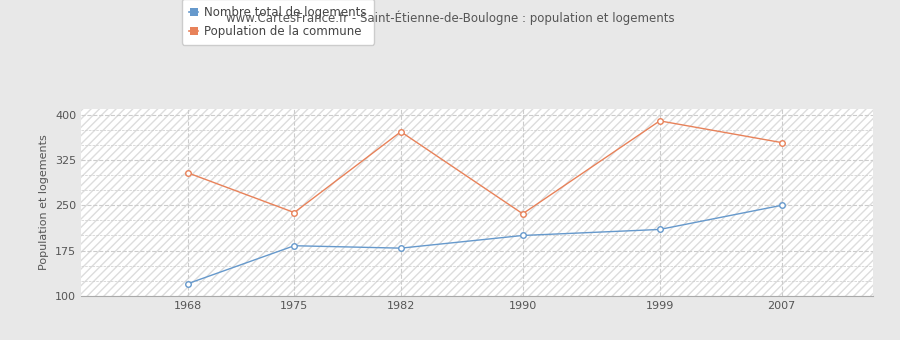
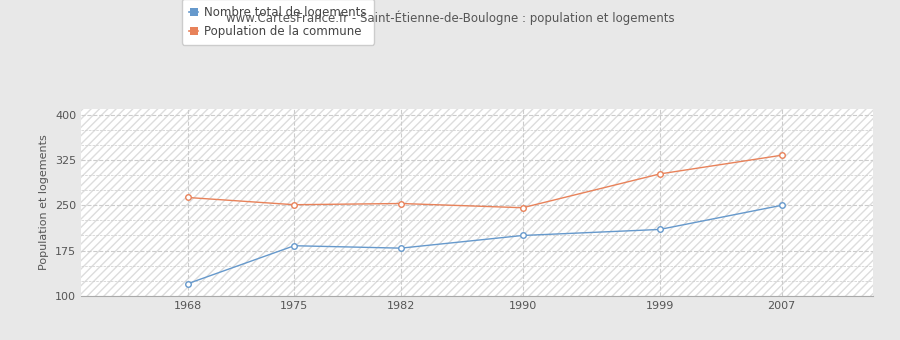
Population de la commune/1968: 304 -> 263
Population de la commune/1975: 238 -> 251
Population de la commune/1982: 372 -> 253
Population de la commune/1990: 236 -> 246
Population de la commune/1999: 390 -> 302
Population de la commune/2007: 354 -> 333
